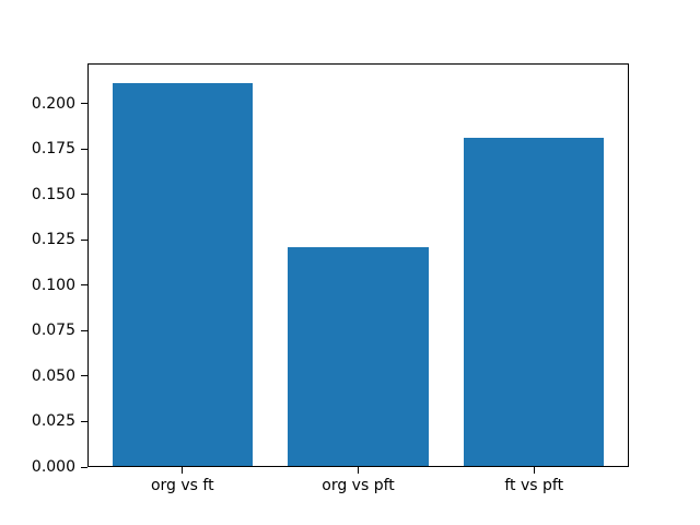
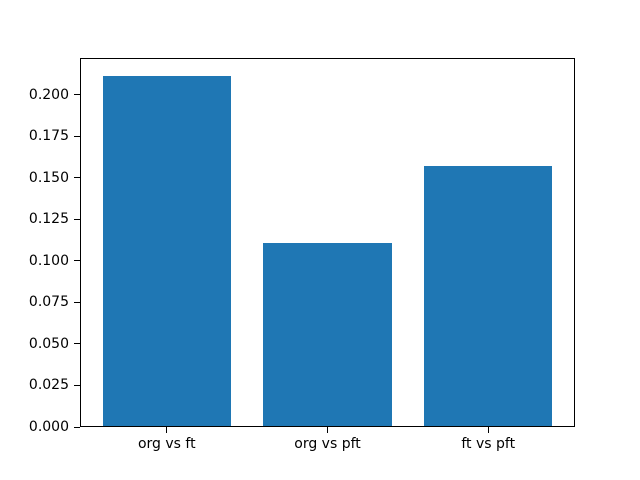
org vs pft: 0.121 -> 0.111
ft vs pft: 0.181 -> 0.157
